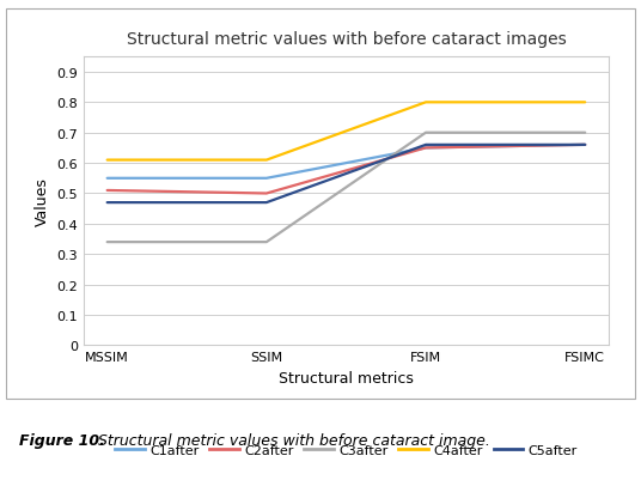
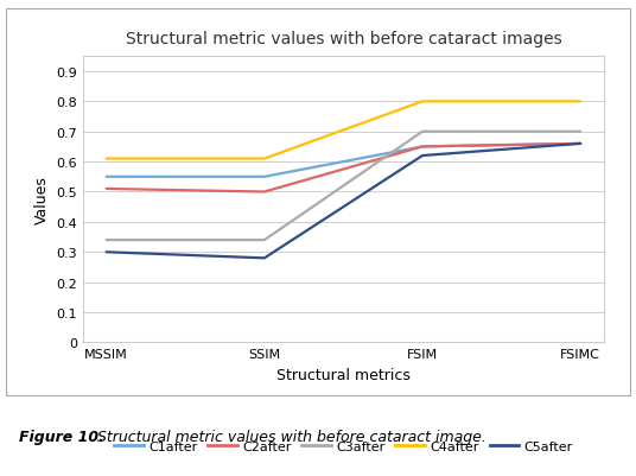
C5after/MSSIM: 0.47 -> 0.30
C5after/SSIM: 0.47 -> 0.28
C5after/FSIM: 0.66 -> 0.62
